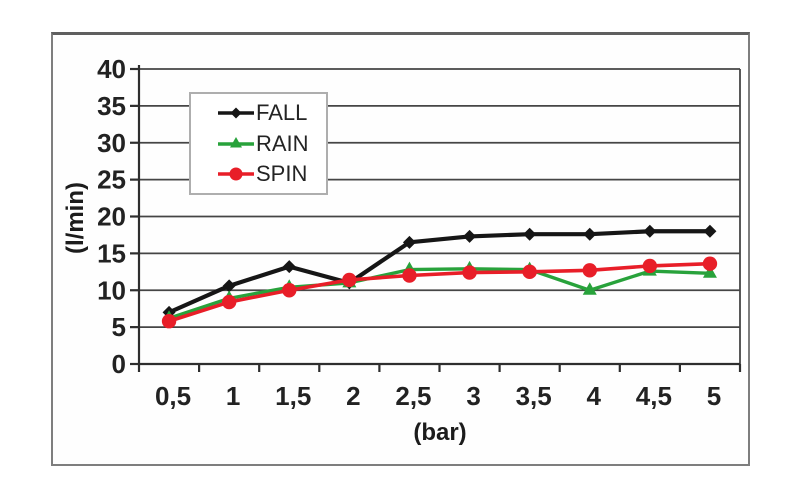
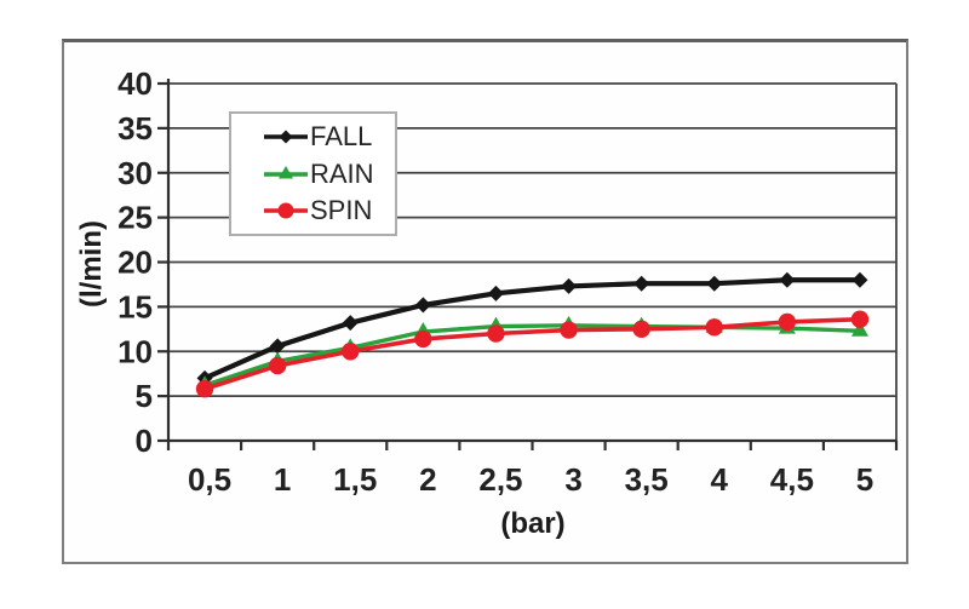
FALL/2: 11 -> 15
RAIN/2: 11 -> 12
RAIN/4: 10 -> 13
